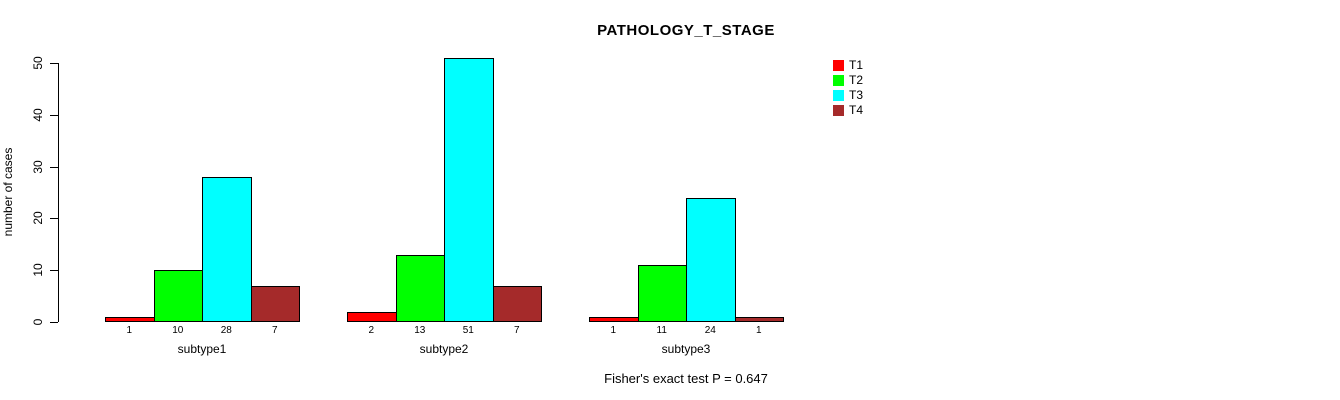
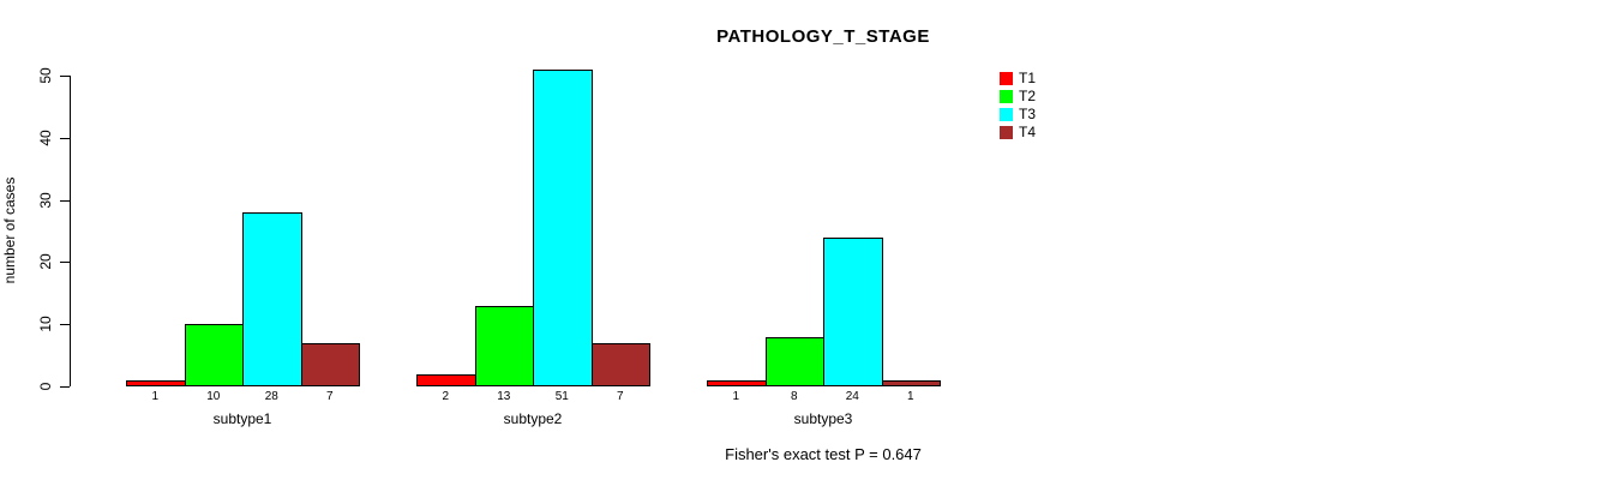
T2/subtype3: 11 -> 8
